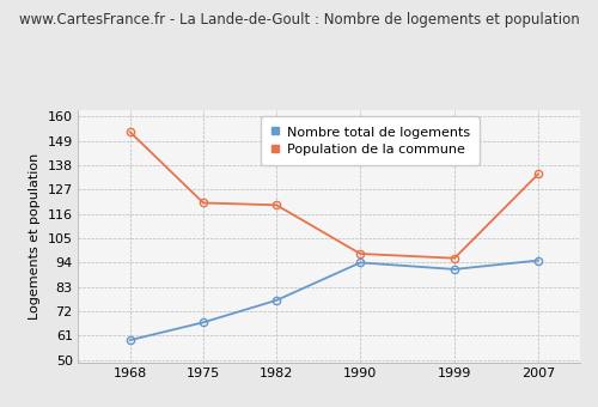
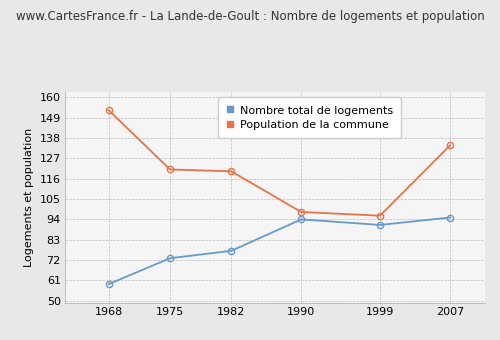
Nombre total de logements/1975: 67 -> 73
